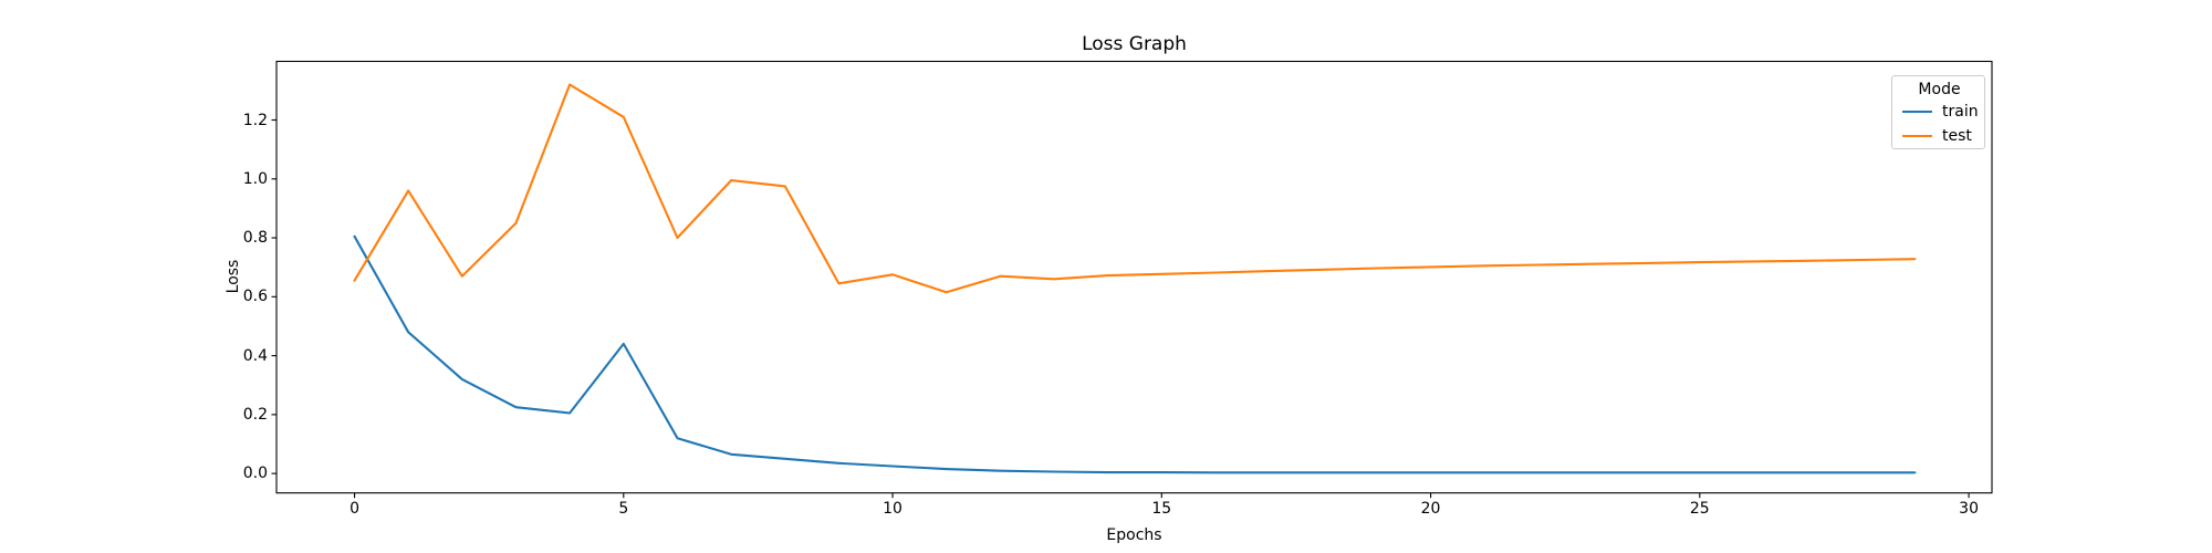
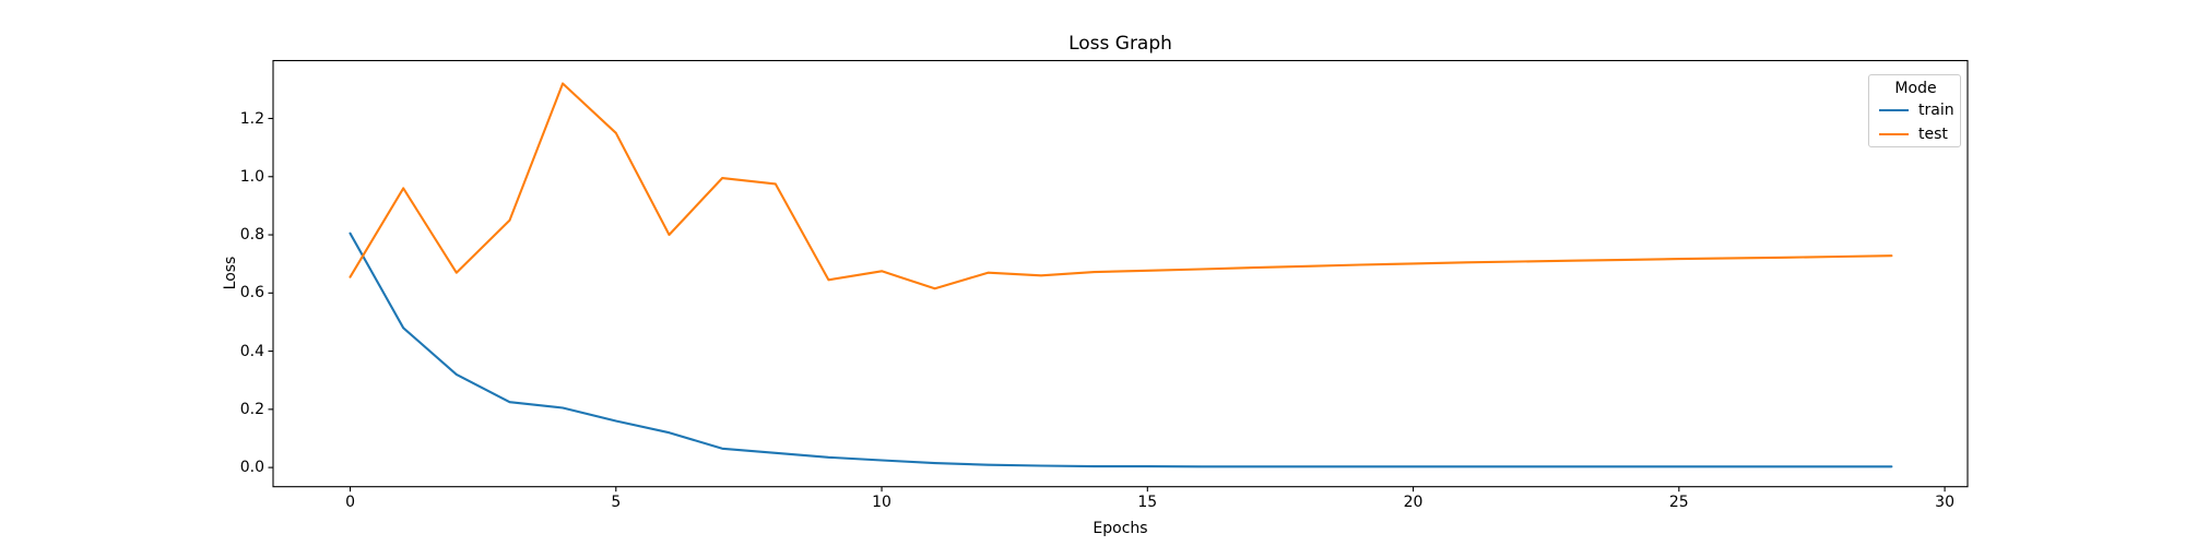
train/5: 0.44 -> 0.16
test/5: 1.21 -> 1.15
